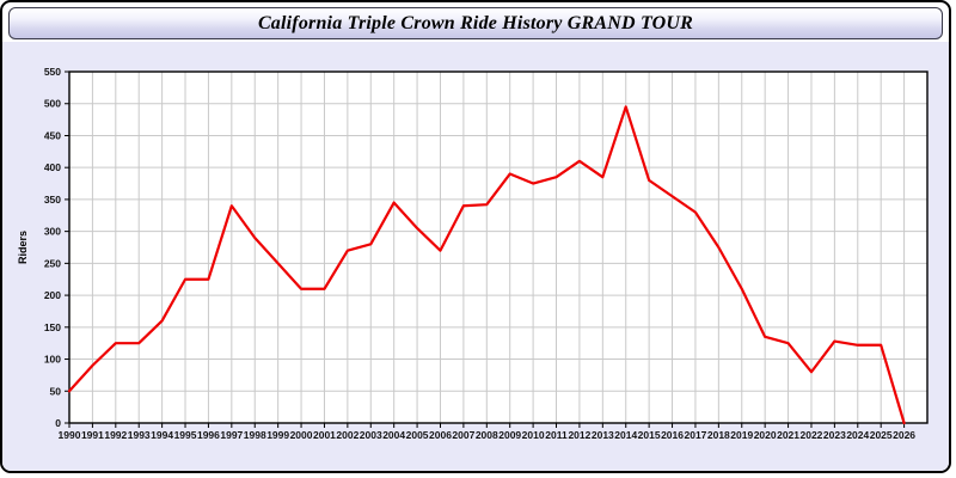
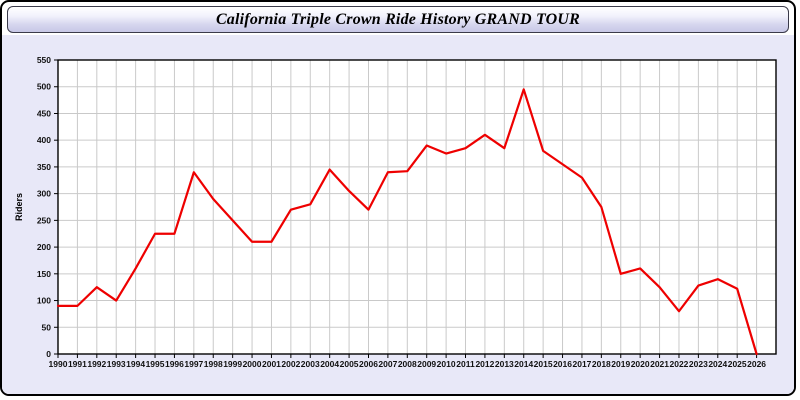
1990: 50 -> 90
1993: 120 -> 100
2019: 210 -> 150
2020: 140 -> 160
2024: 120 -> 140
